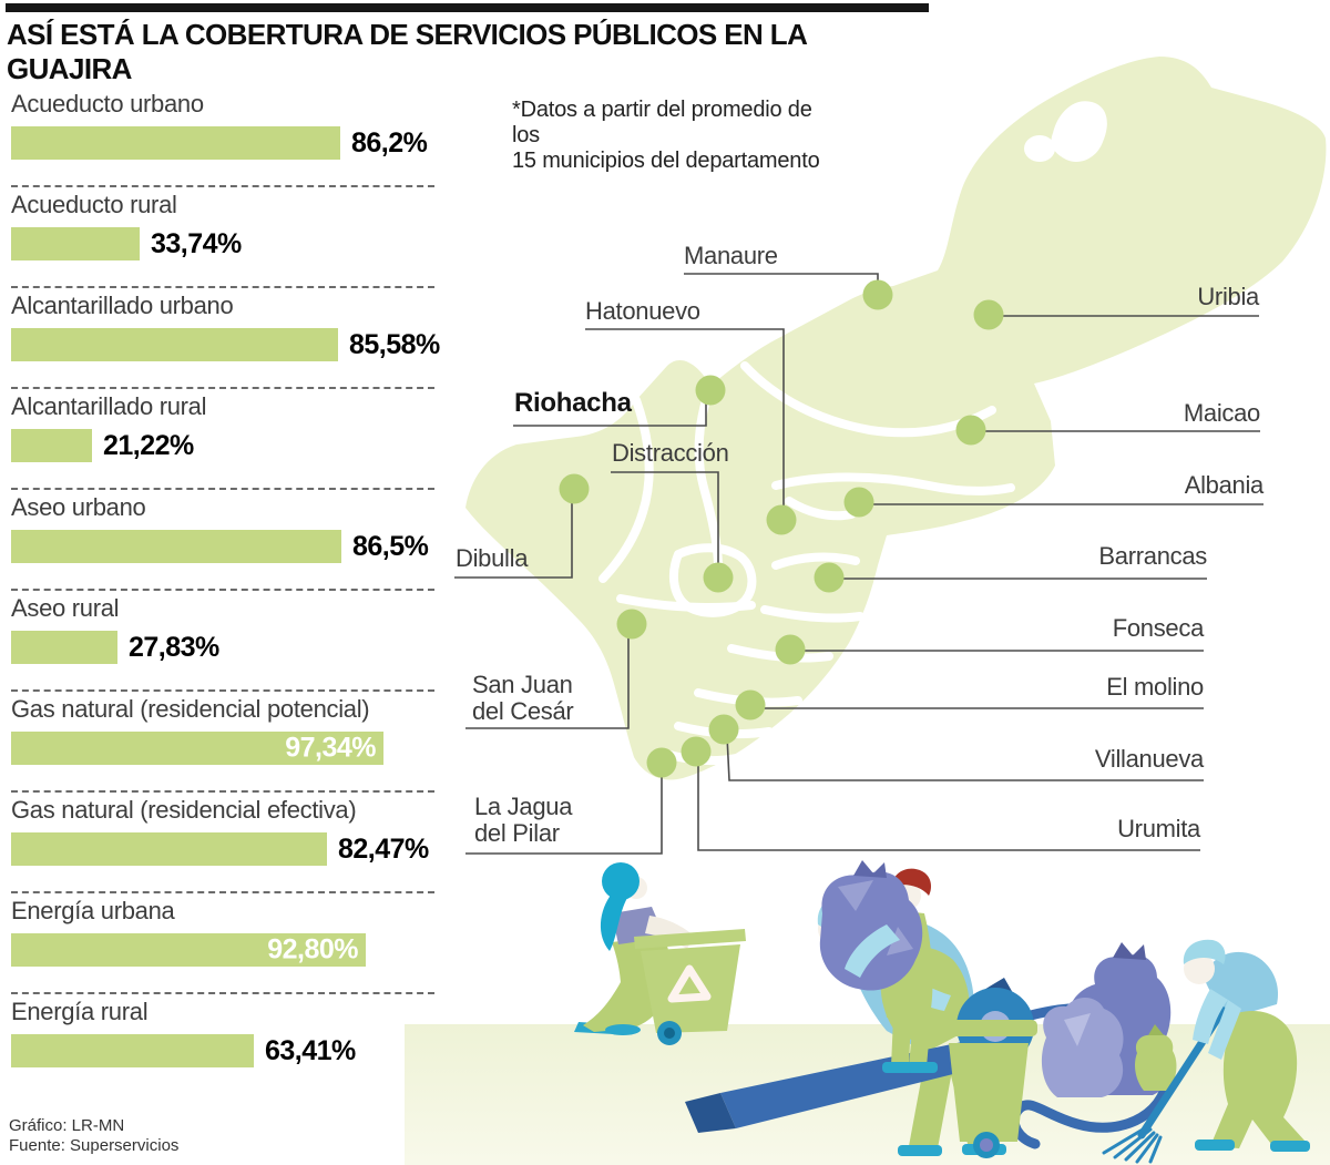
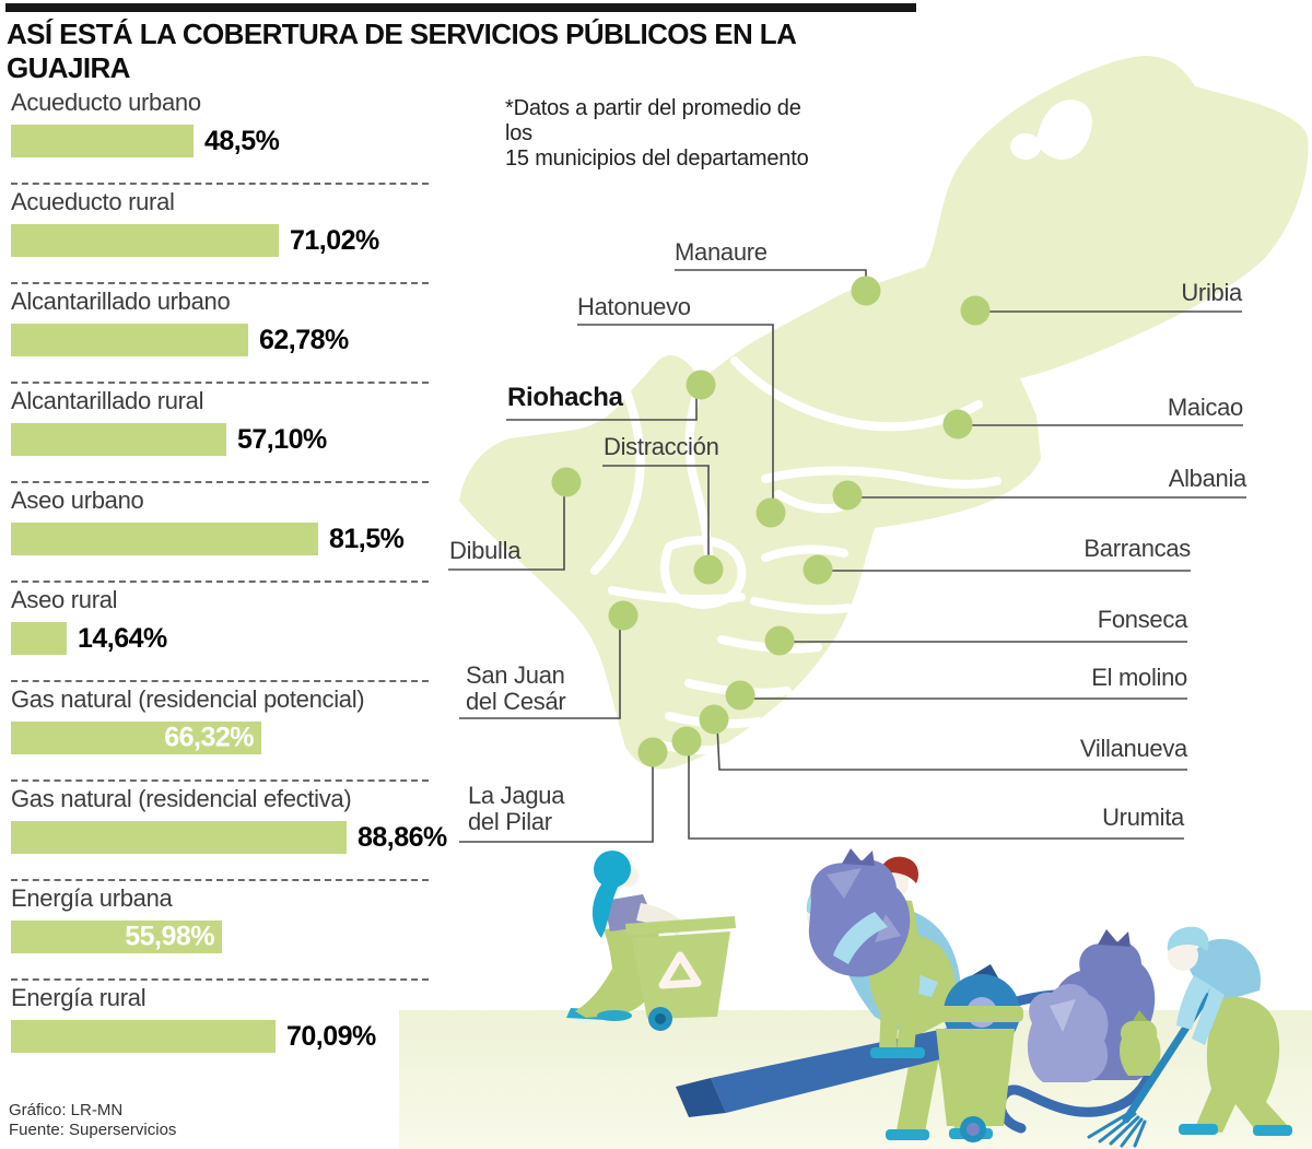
Acueducto urbano: 86,2% -> 48,5%
Acueducto rural: 33,74% -> 71,02%
Alcantarillado urbano: 85,58% -> 62,78%
Alcantarillado rural: 21,22% -> 57,10%
Aseo urbano: 86,5% -> 81,5%
Aseo rural: 27,83% -> 14,64%
Gas natural (residencial potencial): 97,34% -> 66,32%
Gas natural (residencial efectiva): 82,47% -> 88,86%
Energía urbana: 92,80% -> 55,98%
Energía rural: 63,41% -> 70,09%
